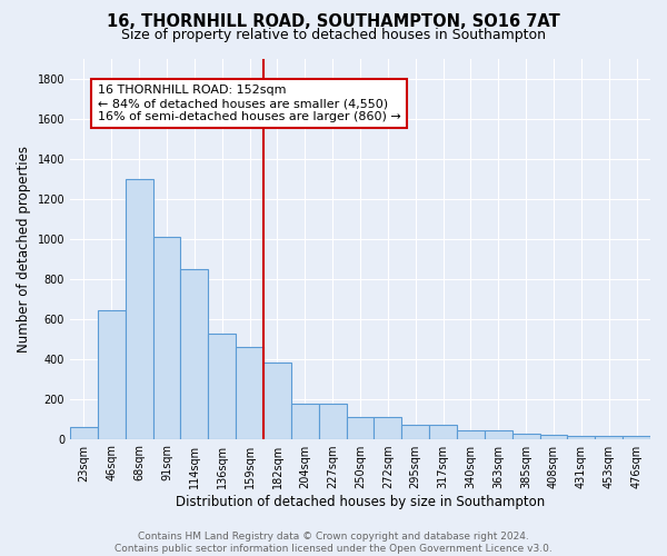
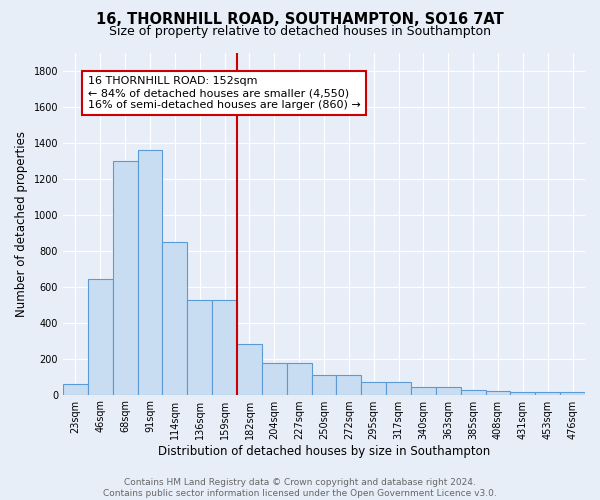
91sqm: 1010 -> 1360
159sqm: 460 -> 520
182sqm: 380 -> 280
